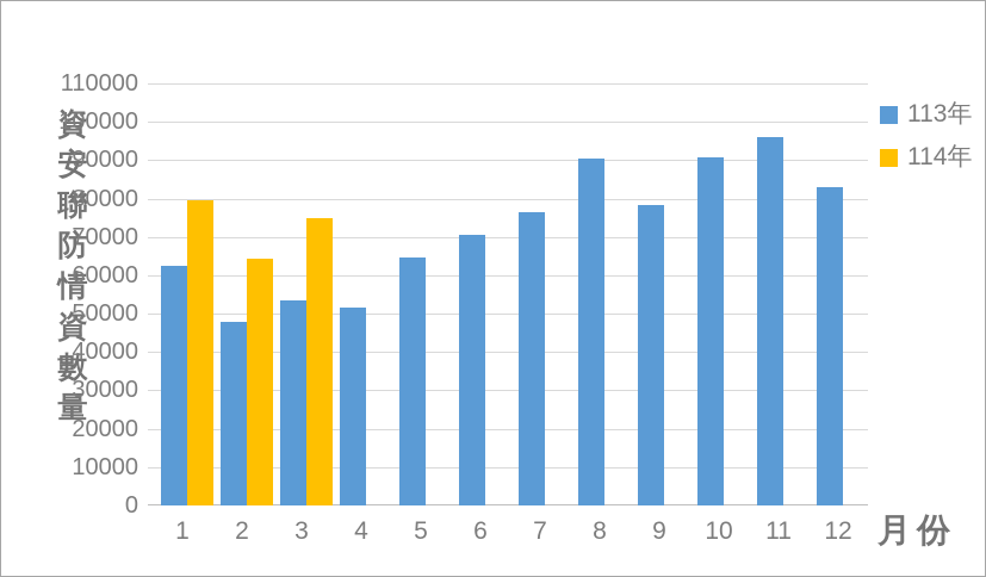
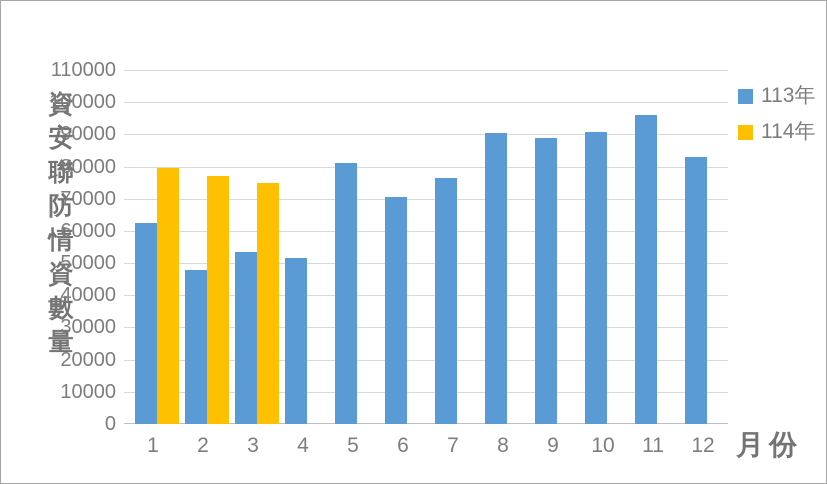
114年/2: 64000 -> 77000
113年/5: 65000 -> 81000
113年/9: 78000 -> 89000
